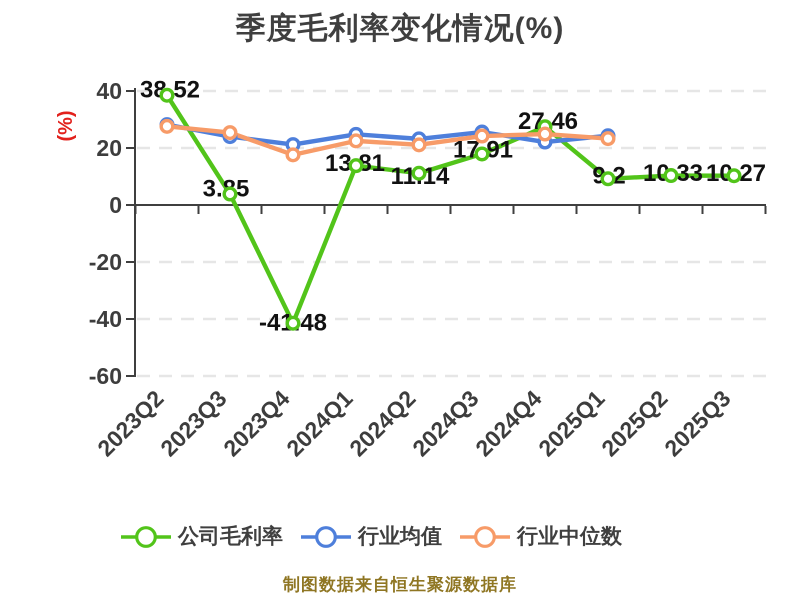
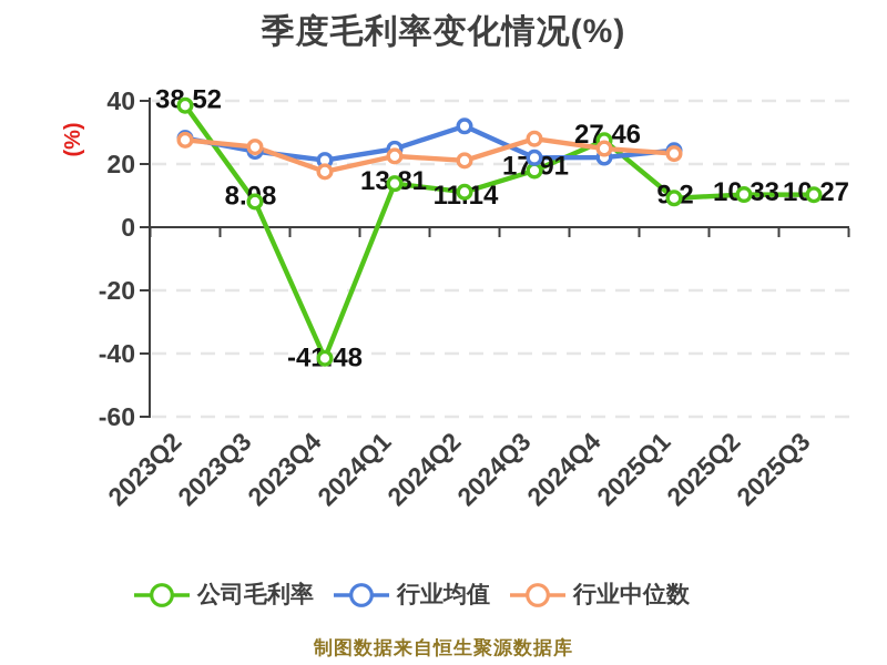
公司毛利率/2023Q3: 3.85 -> 8.08
行业均值/2024Q2: 23 -> 32
行业均值/2024Q3: 26 -> 22
行业中位数/2024Q3: 24 -> 28
